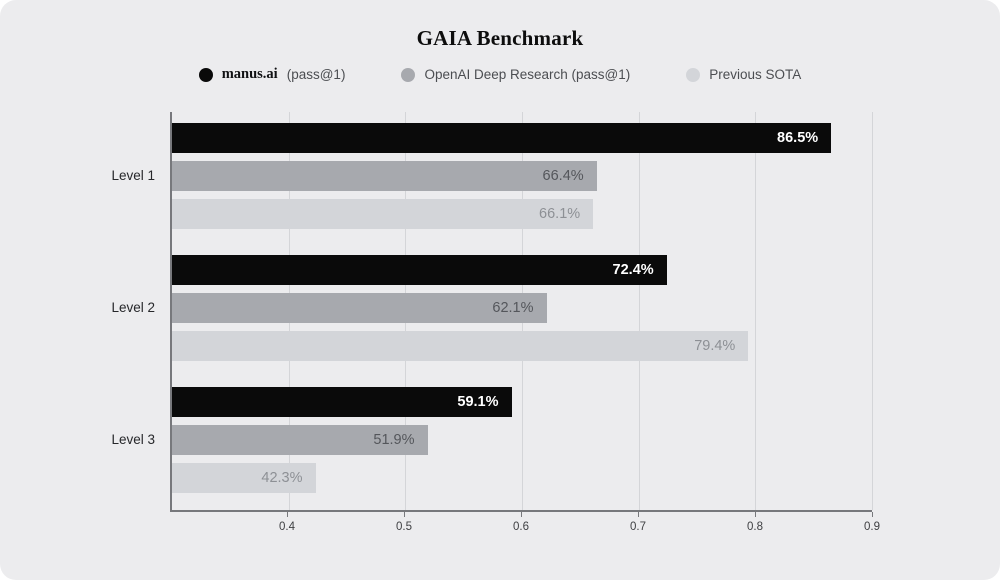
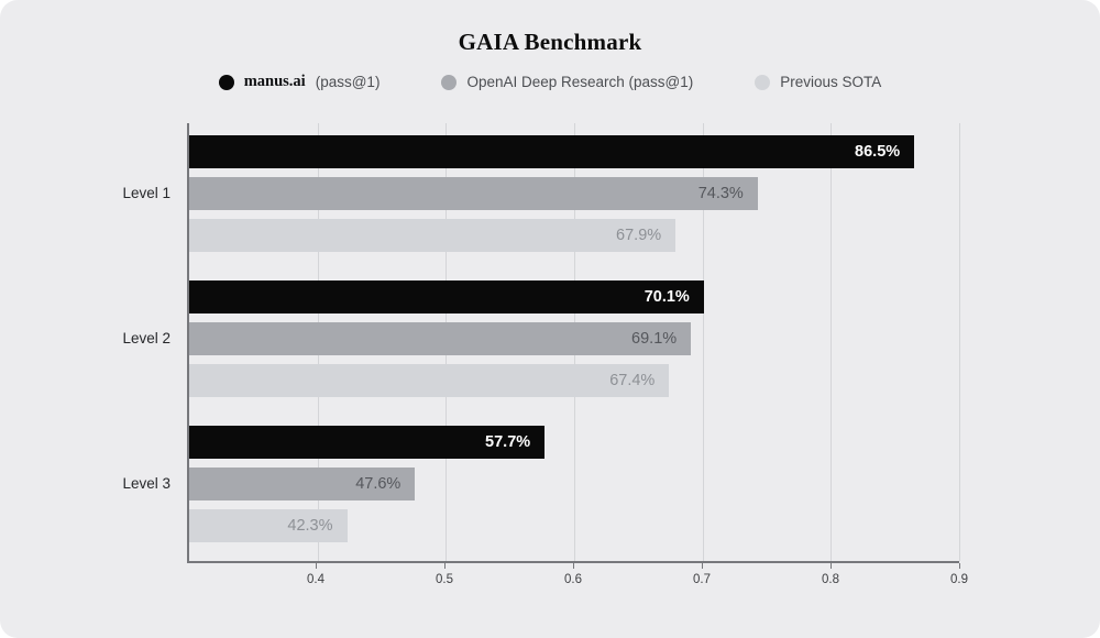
OpenAI Deep Research (pass@1)/Level 1: 66.4% -> 74.3%
Previous SOTA/Level 1: 66.1% -> 67.9%
manus.ai (pass@1)/Level 2: 72.4% -> 70.1%
OpenAI Deep Research (pass@1)/Level 2: 62.1% -> 69.1%
Previous SOTA/Level 2: 79.4% -> 67.4%
manus.ai (pass@1)/Level 3: 59.1% -> 57.7%
OpenAI Deep Research (pass@1)/Level 3: 51.9% -> 47.6%
